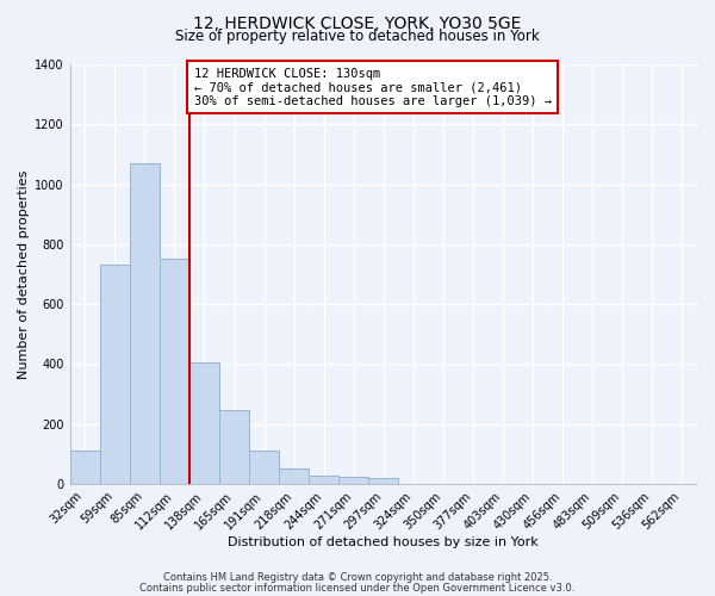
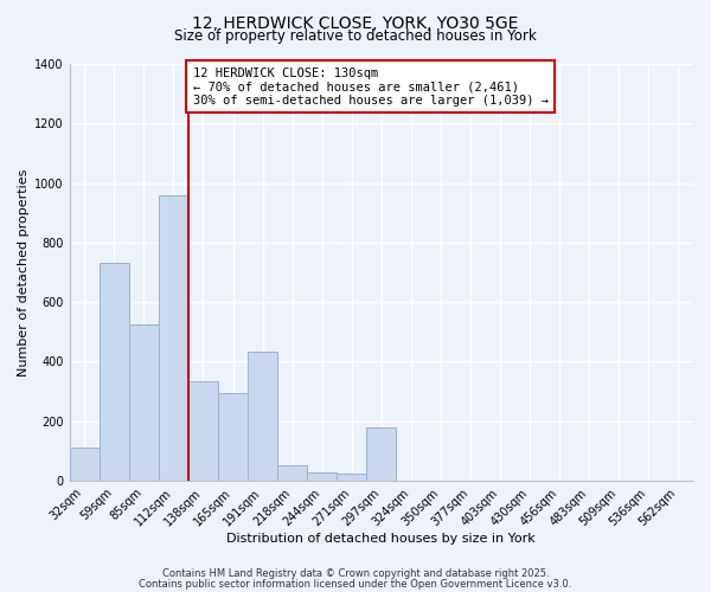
85sqm: 1070 -> 525
112sqm: 750 -> 960
138sqm: 405 -> 335
165sqm: 245 -> 295
191sqm: 112 -> 435
297sqm: 20 -> 180
